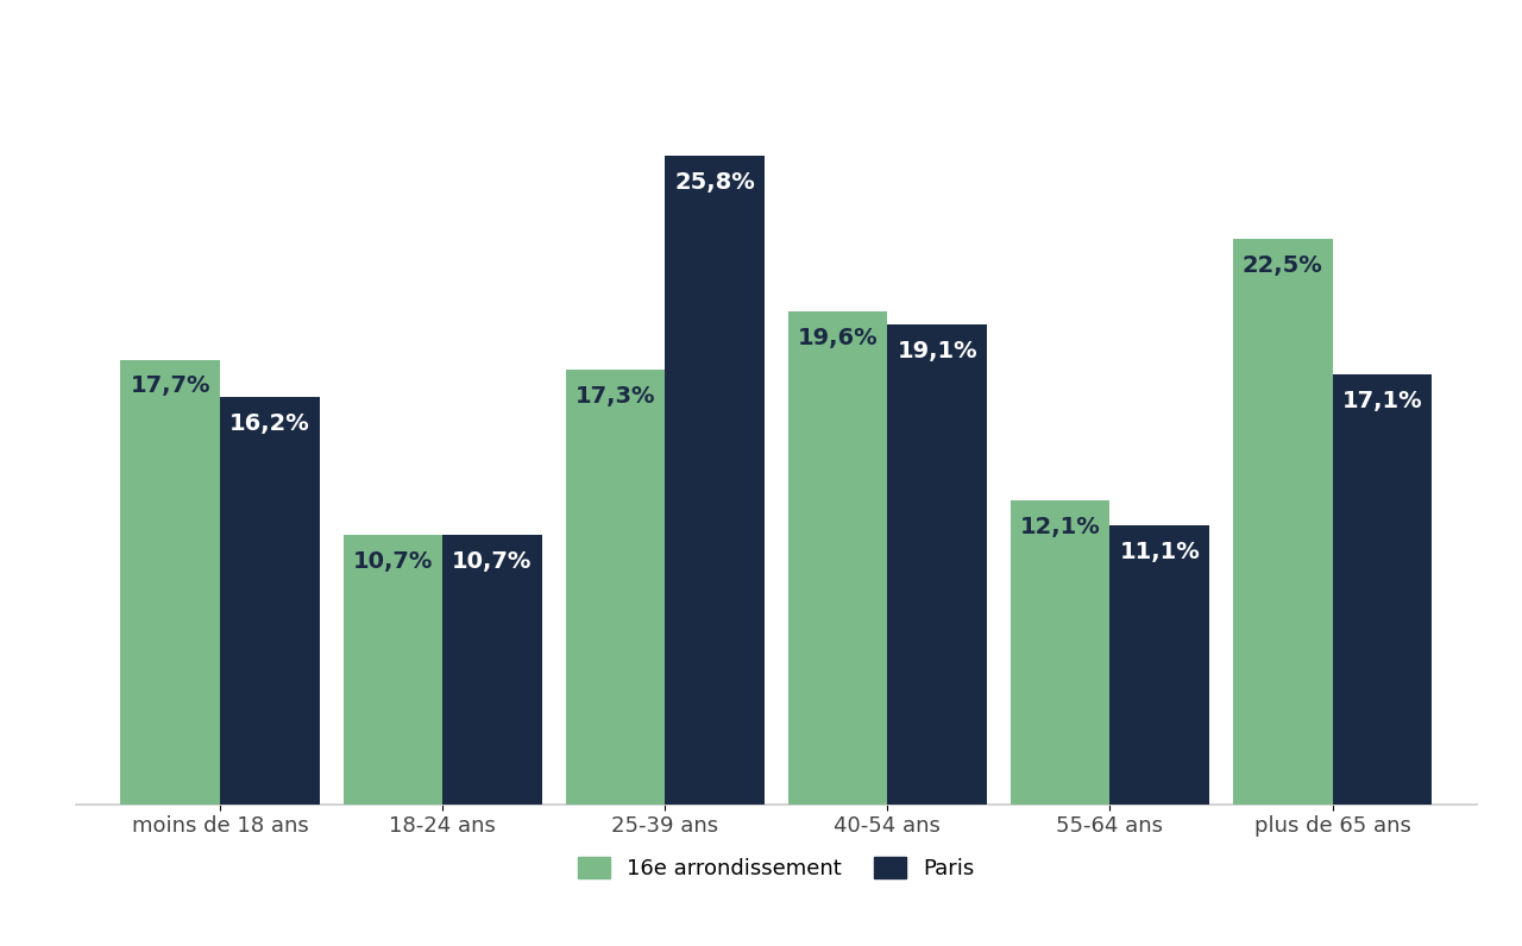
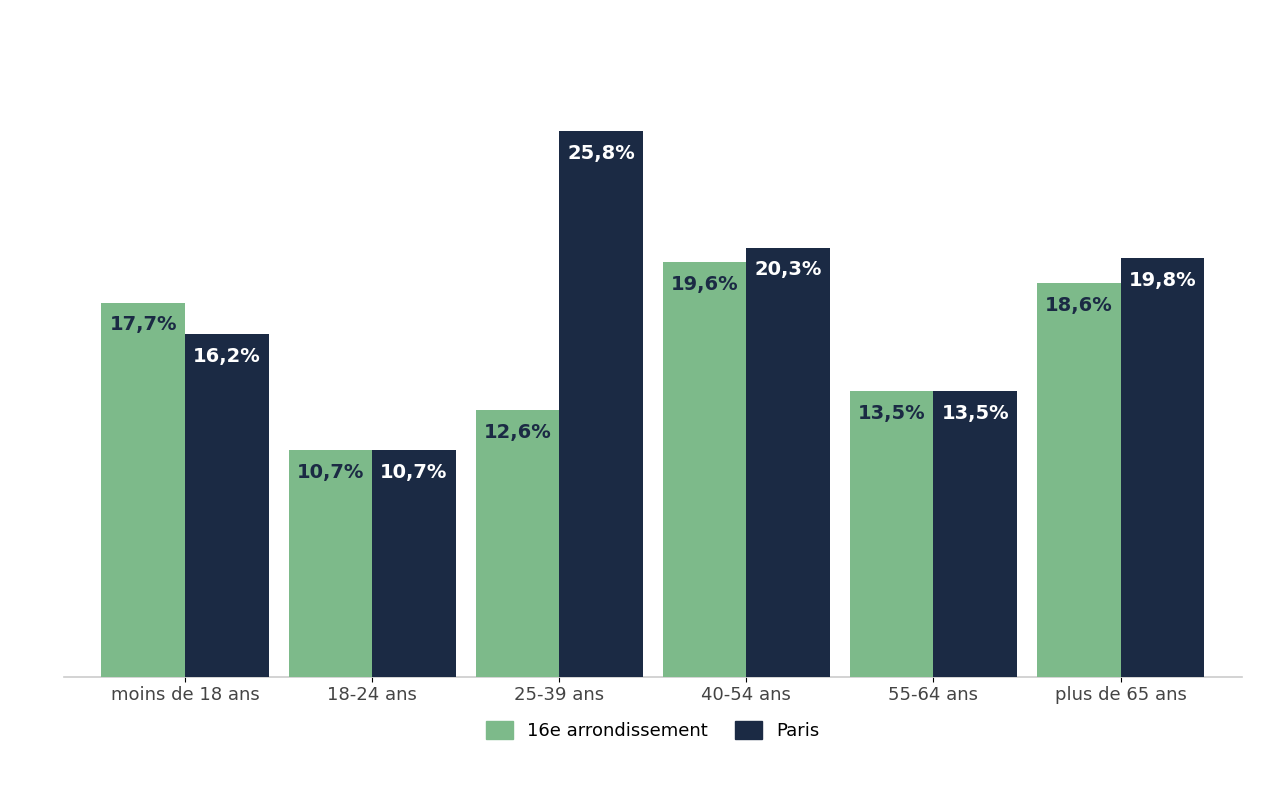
16e arrondissement/25-39 ans: 17,3% -> 12,6%
Paris/40-54 ans: 19,1% -> 20,3%
16e arrondissement/55-64 ans: 12,1% -> 13,5%
Paris/55-64 ans: 11,1% -> 13,5%
16e arrondissement/plus de 65 ans: 22,5% -> 18,6%
Paris/plus de 65 ans: 17,1% -> 19,8%
